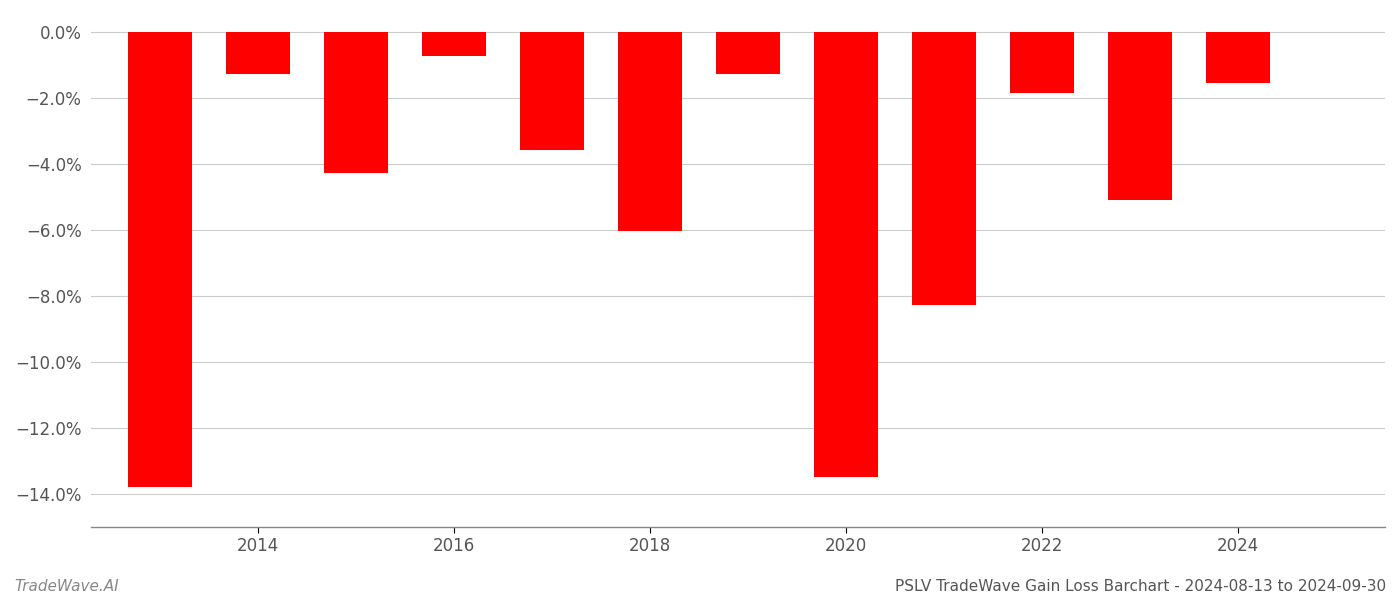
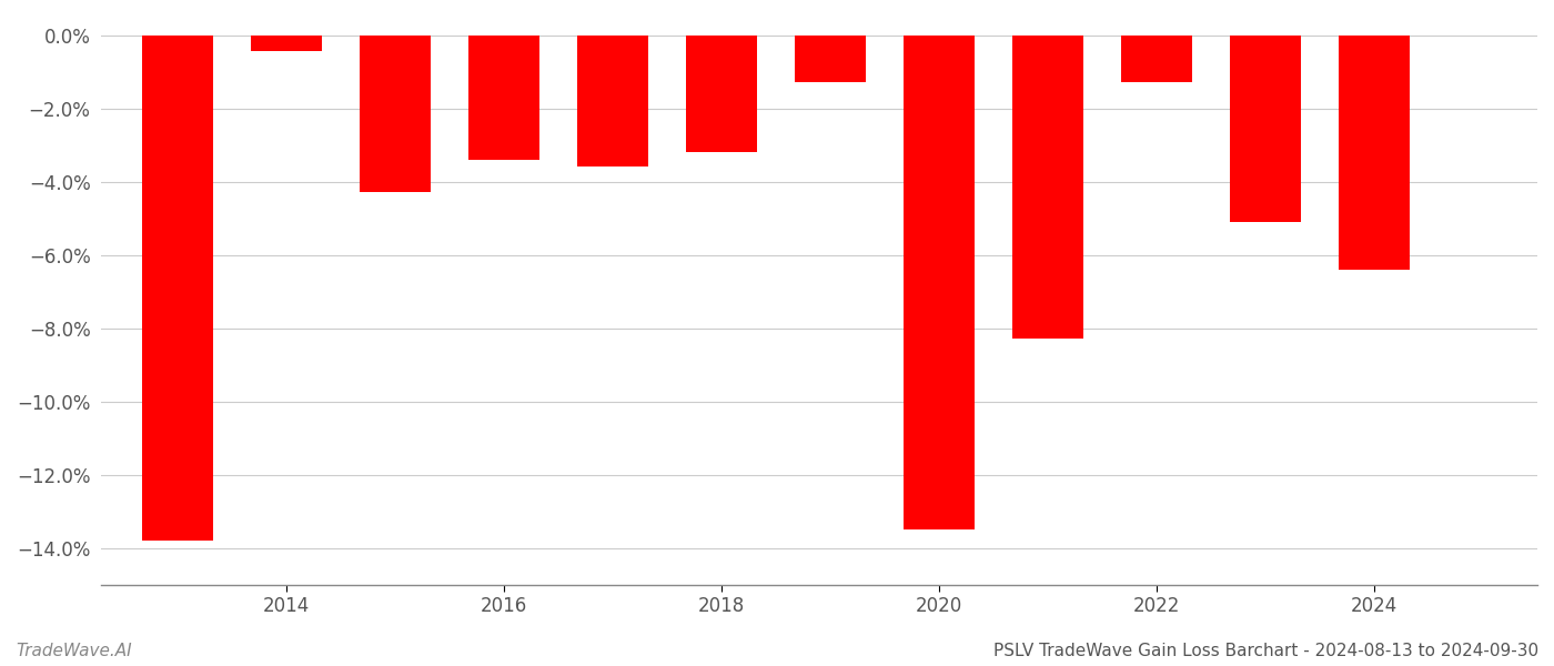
2014: -1.30% -> -0.45%
2016: -0.75% -> -3.40%
2018: -6.05% -> -3.20%
2022: -1.85% -> -1.30%
2024: -1.55% -> -6.40%
